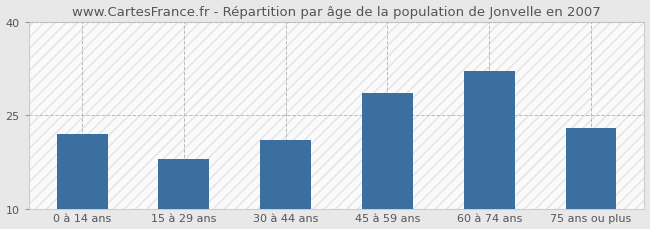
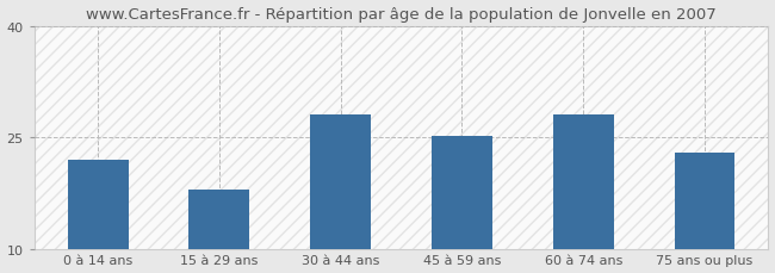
30 à 44 ans: 21.0 -> 28.0
45 à 59 ans: 28.5 -> 25.2
60 à 74 ans: 32.0 -> 28.0
